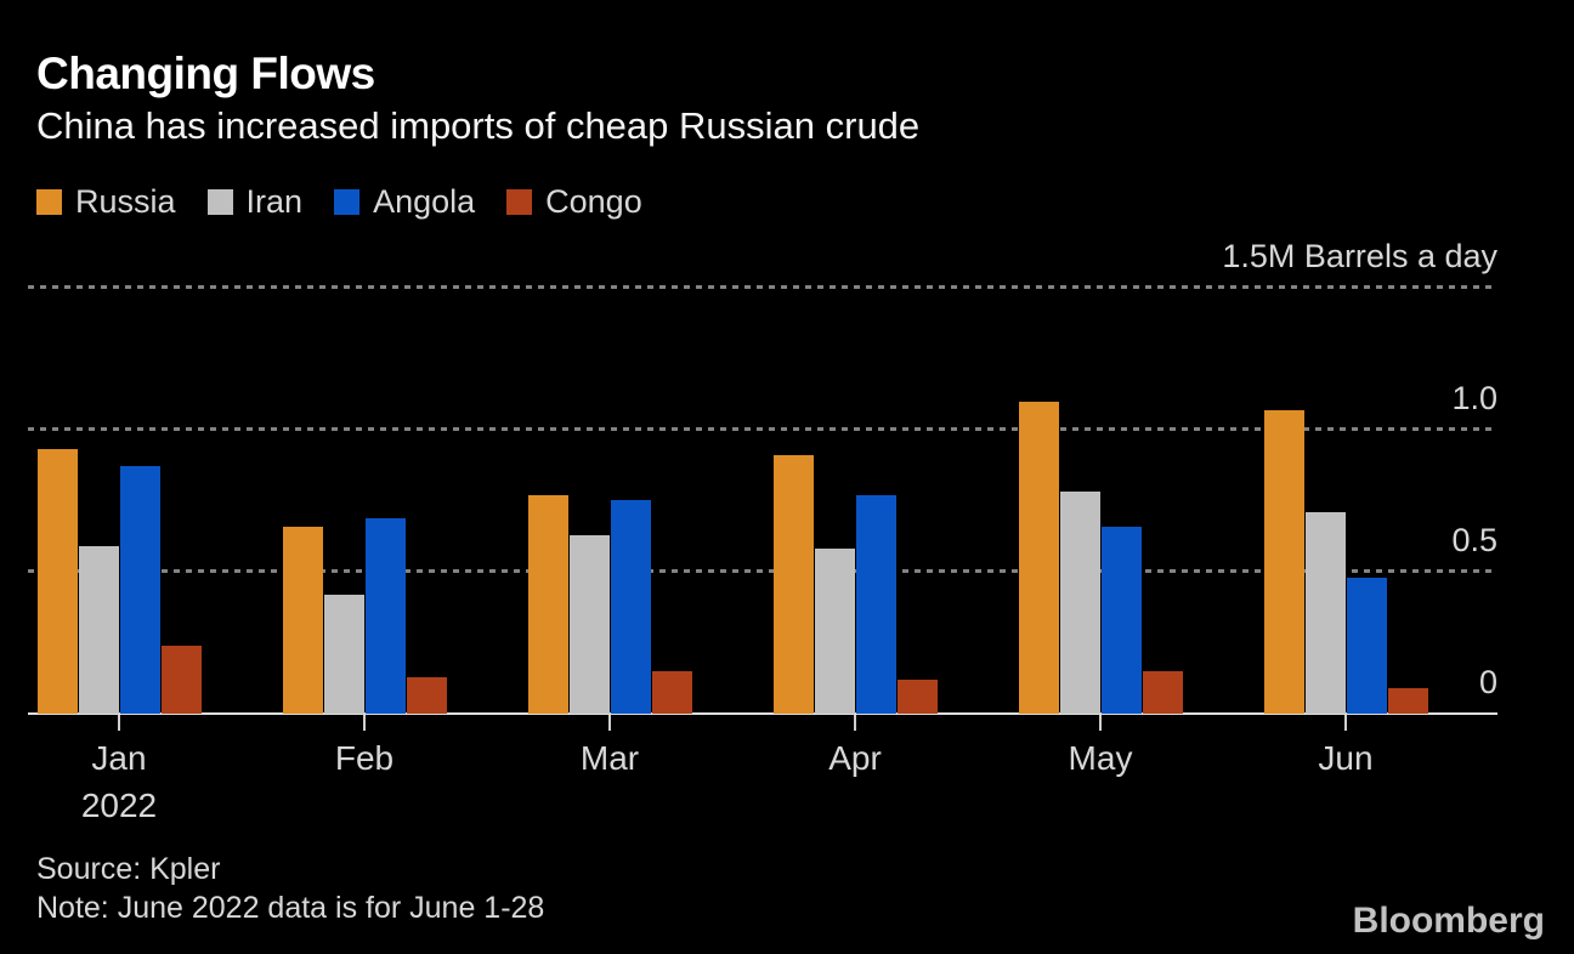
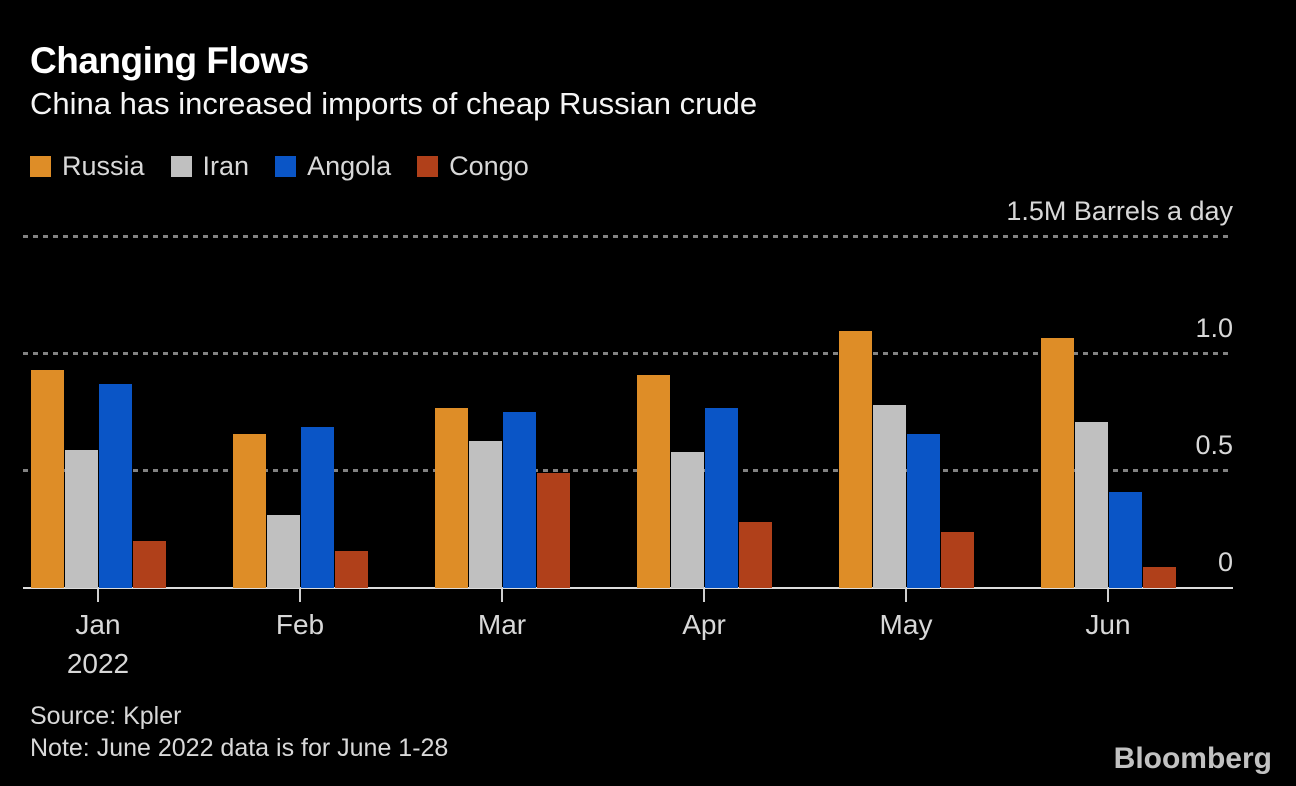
Congo/Jan: 0.24 -> 0.20
Iran/Feb: 0.42 -> 0.31
Congo/Feb: 0.13 -> 0.16
Congo/Mar: 0.15 -> 0.49
Congo/Apr: 0.12 -> 0.28
Congo/May: 0.15 -> 0.24
Angola/Jun: 0.48 -> 0.41
